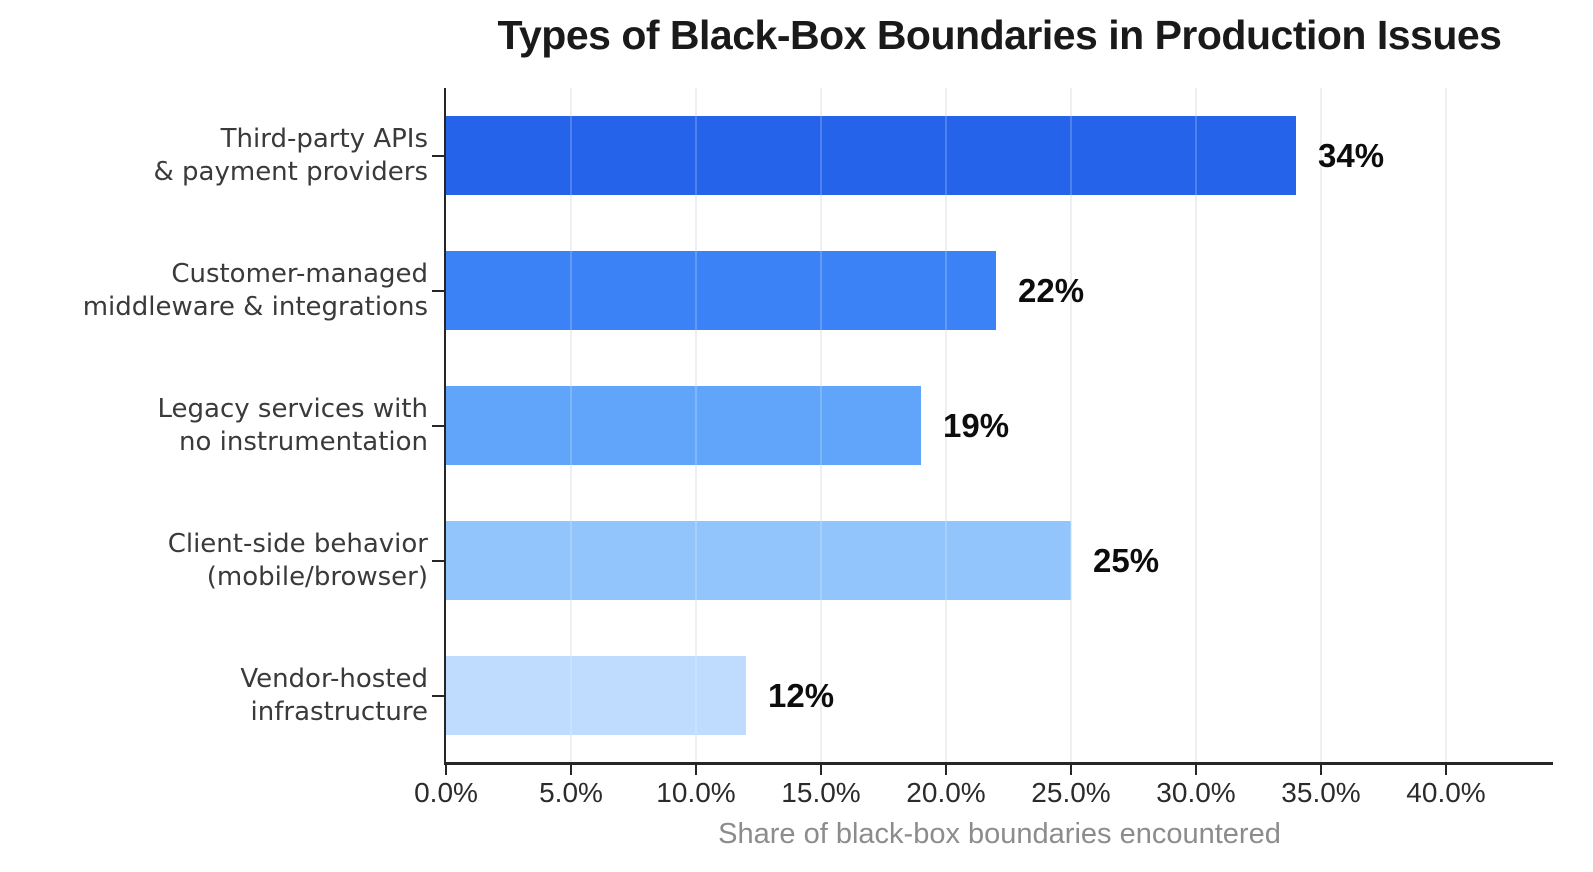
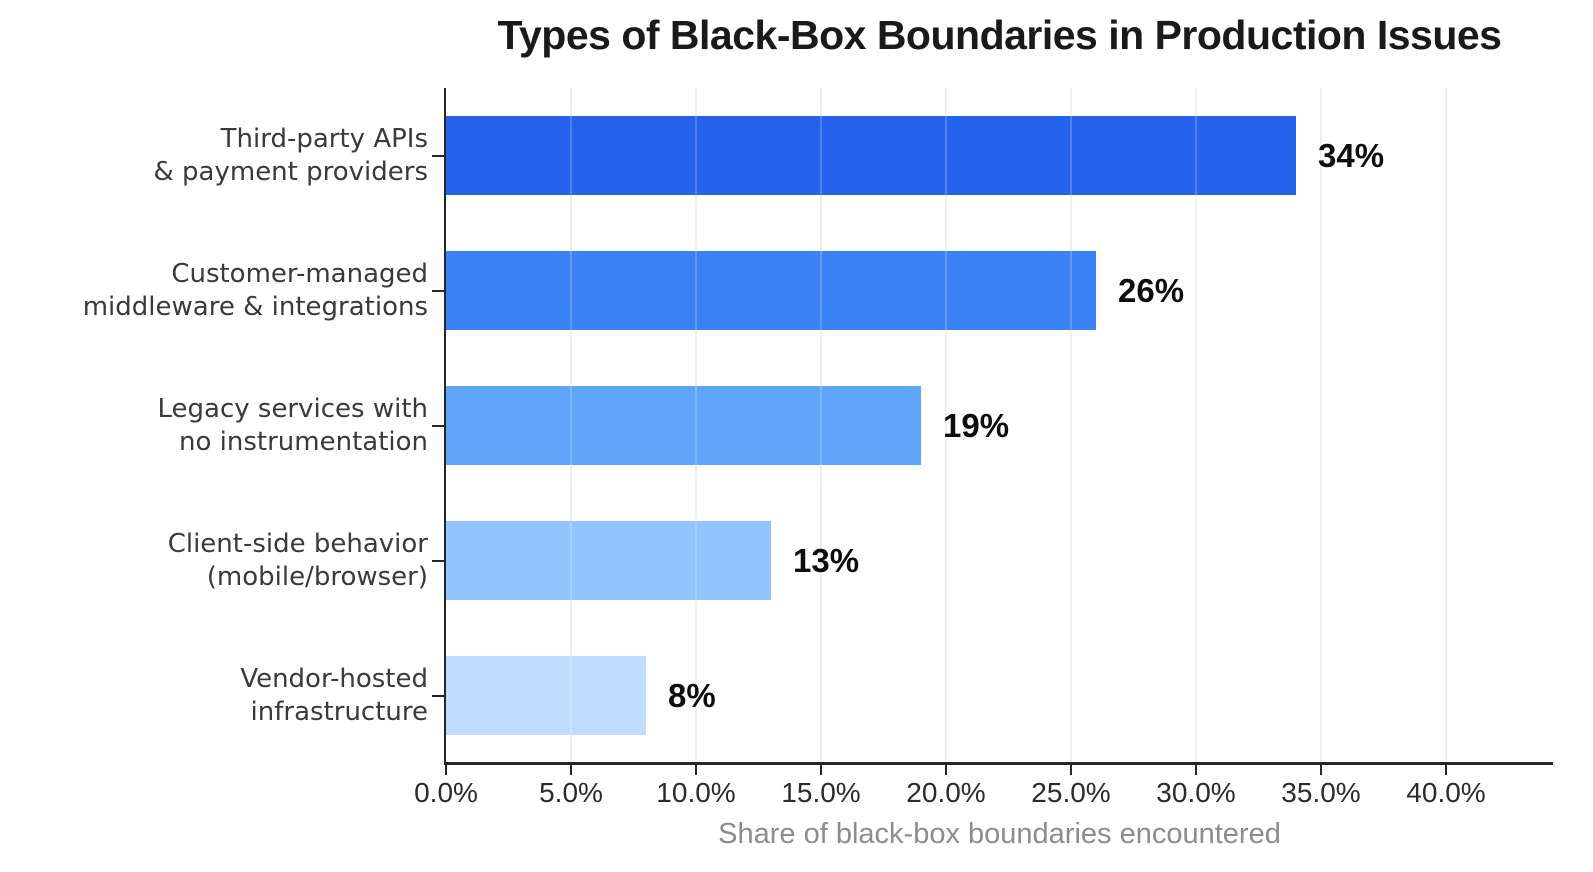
Customer-managed middleware & integrations: 22% -> 26%
Client-side behavior (mobile/browser): 25% -> 13%
Vendor-hosted infrastructure: 12% -> 8%
